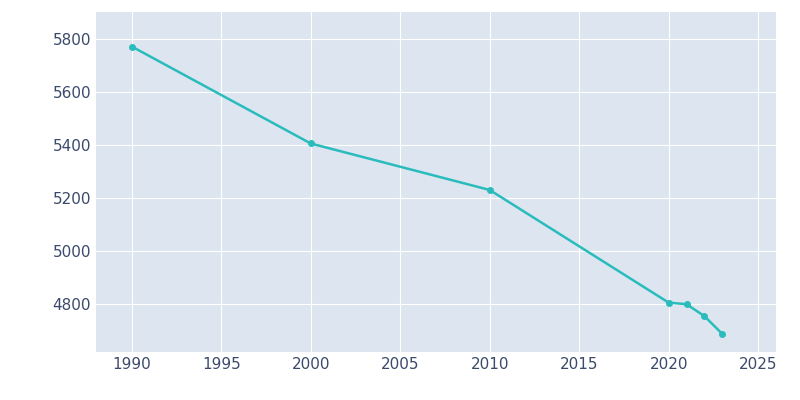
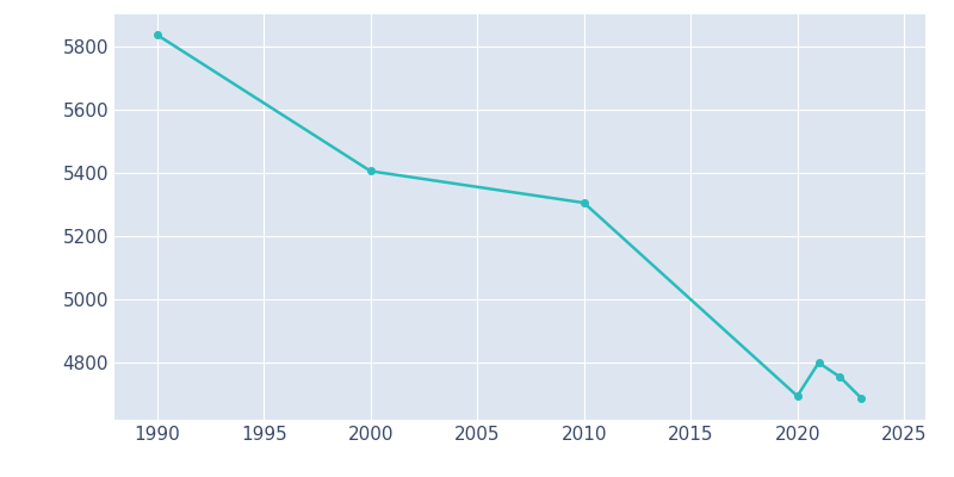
1990: 5770 -> 5835
2010: 5230 -> 5305
2020: 4806 -> 4695
